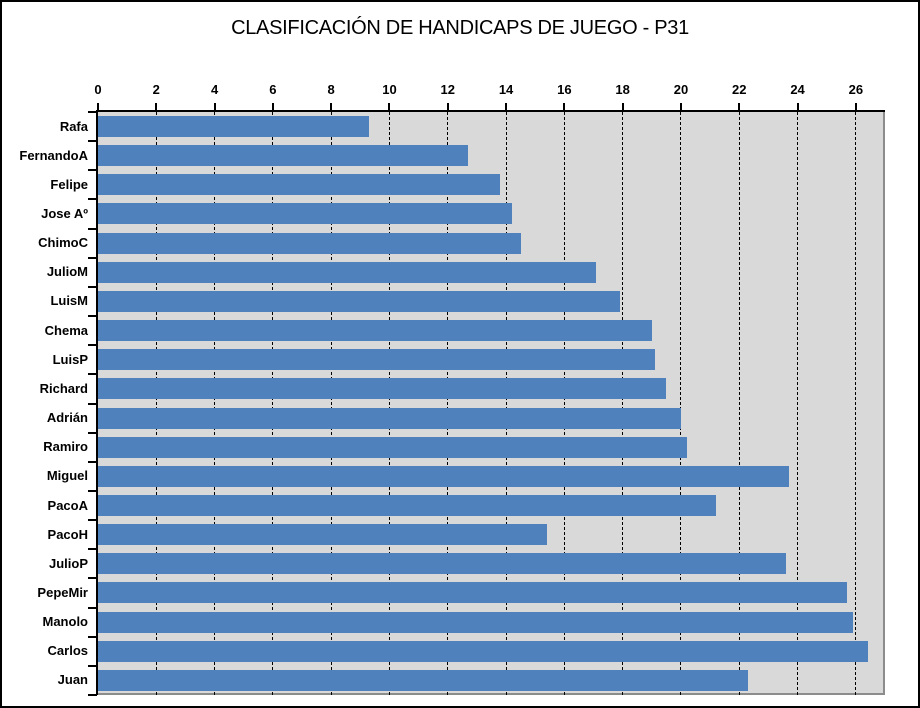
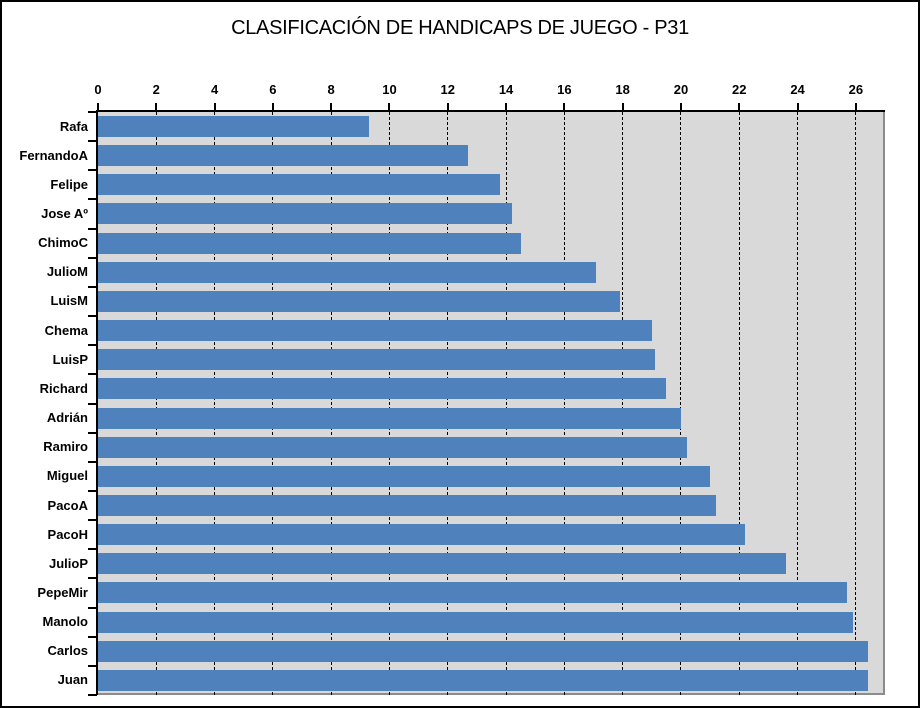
Miguel: 23.7 -> 21.0
PacoH: 15.4 -> 22.2
Juan: 22.3 -> 26.4
